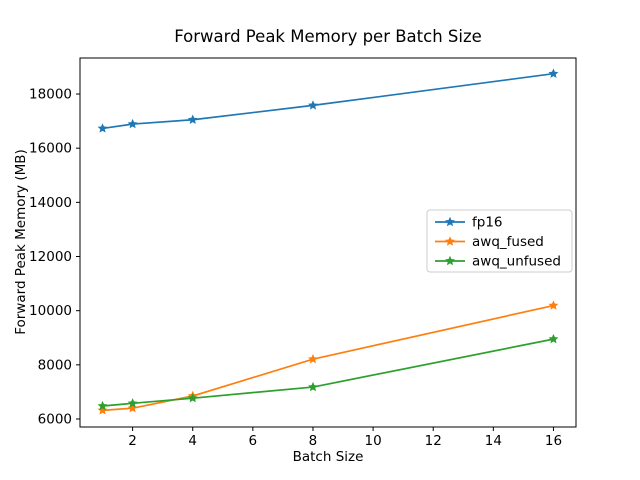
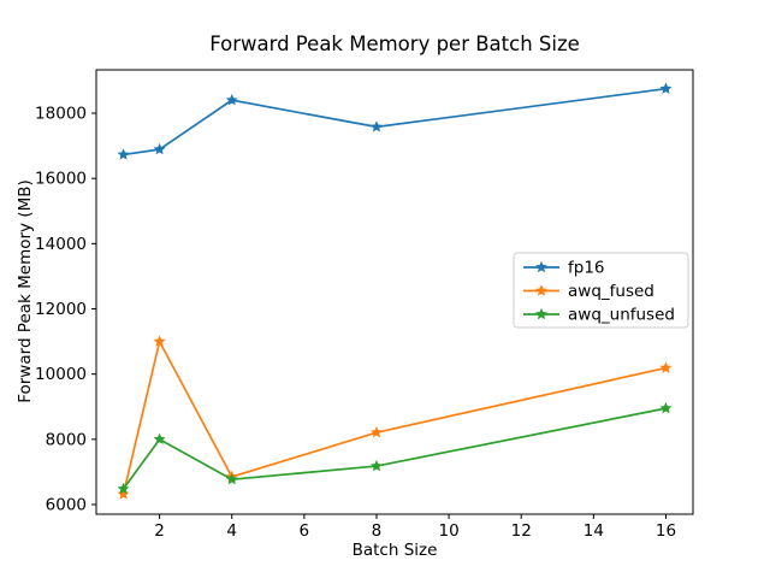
awq_fused/2: 6400 -> 11000
awq_unfused/2: 6600 -> 8000
fp16/4: 17000 -> 18400
